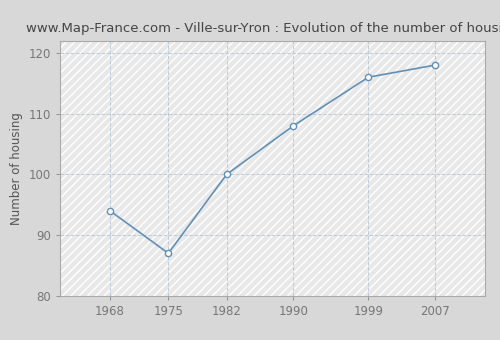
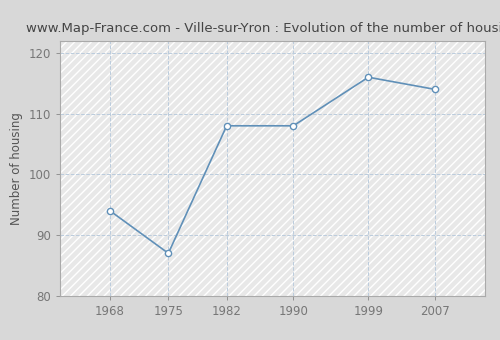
1982: 100 -> 108
2007: 118 -> 114
